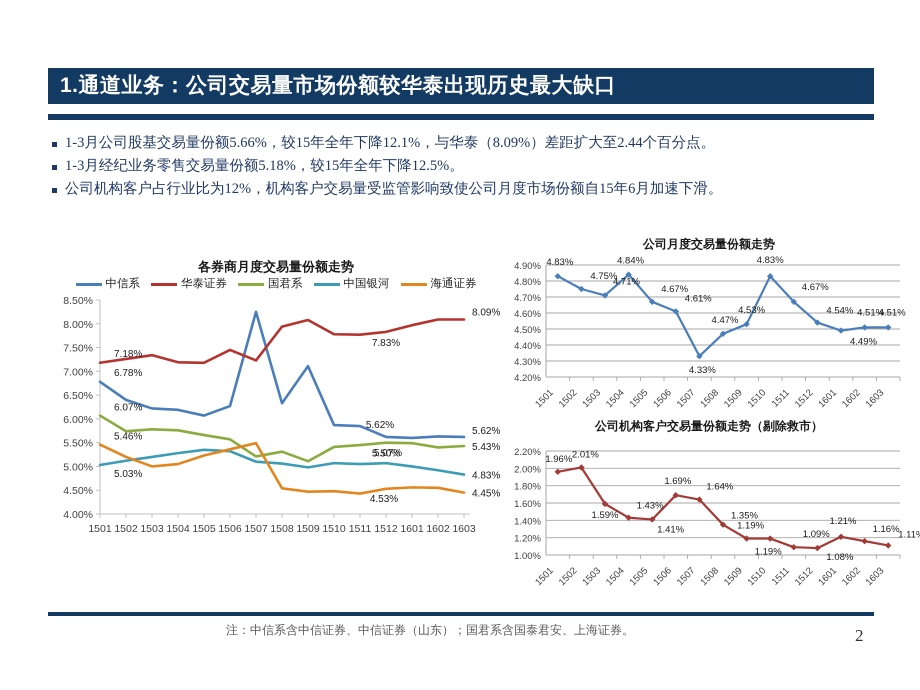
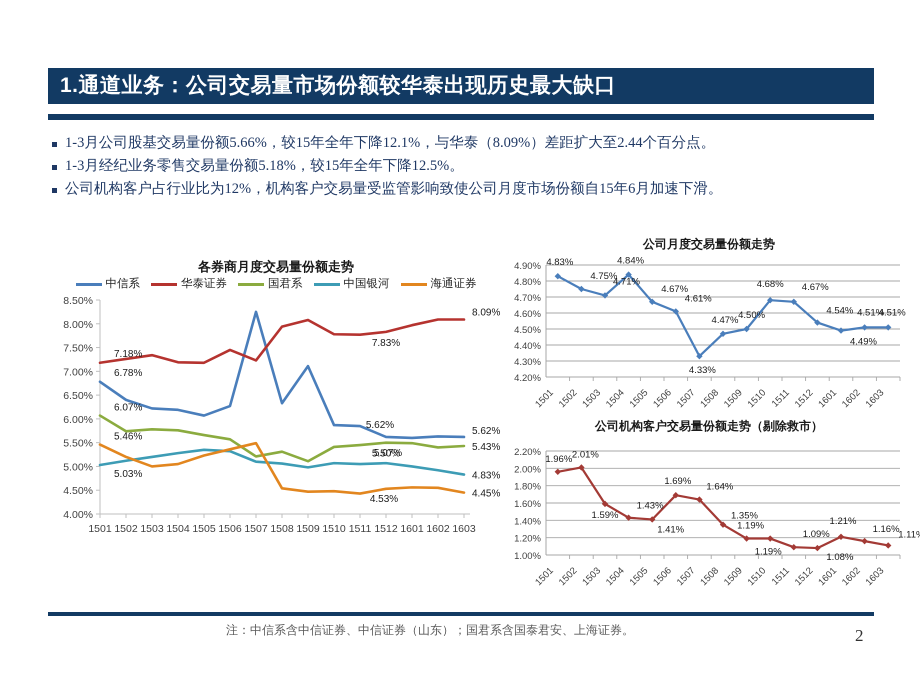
公司月度交易量份额走势/1509: 4.53% -> 4.50%
公司月度交易量份额走势/1510: 4.83% -> 4.68%
